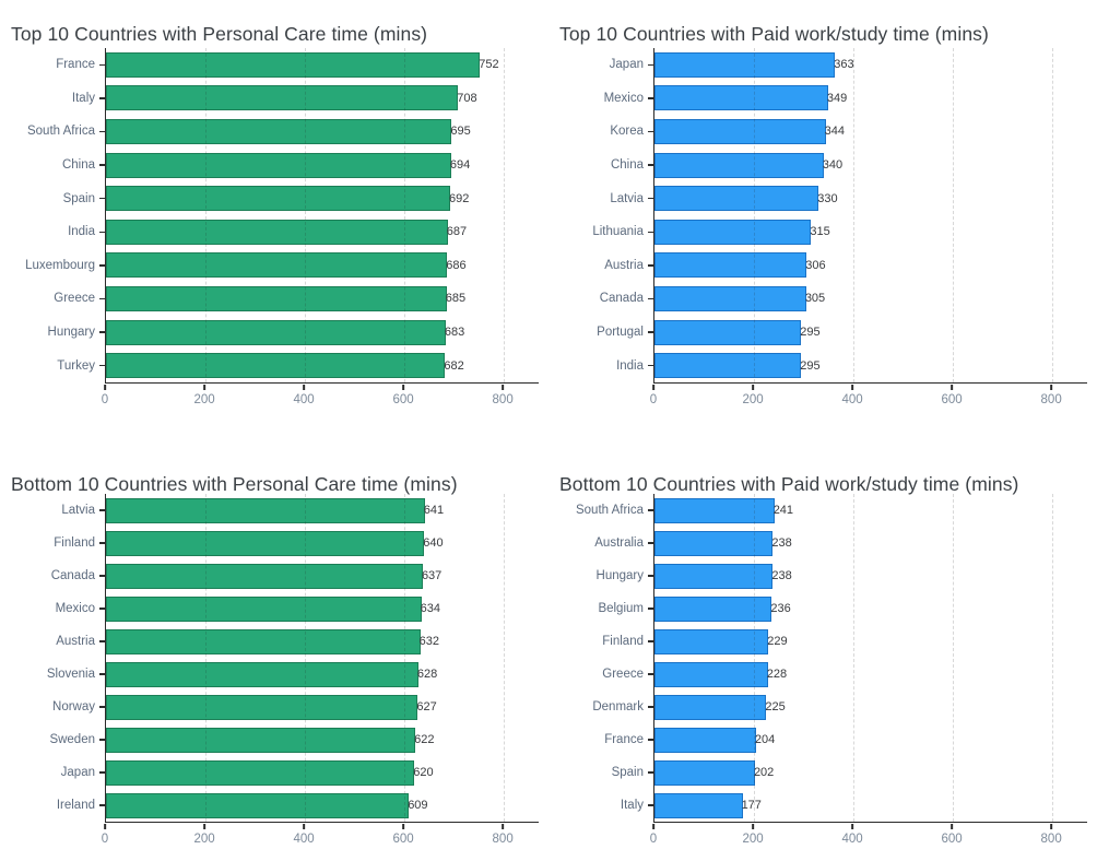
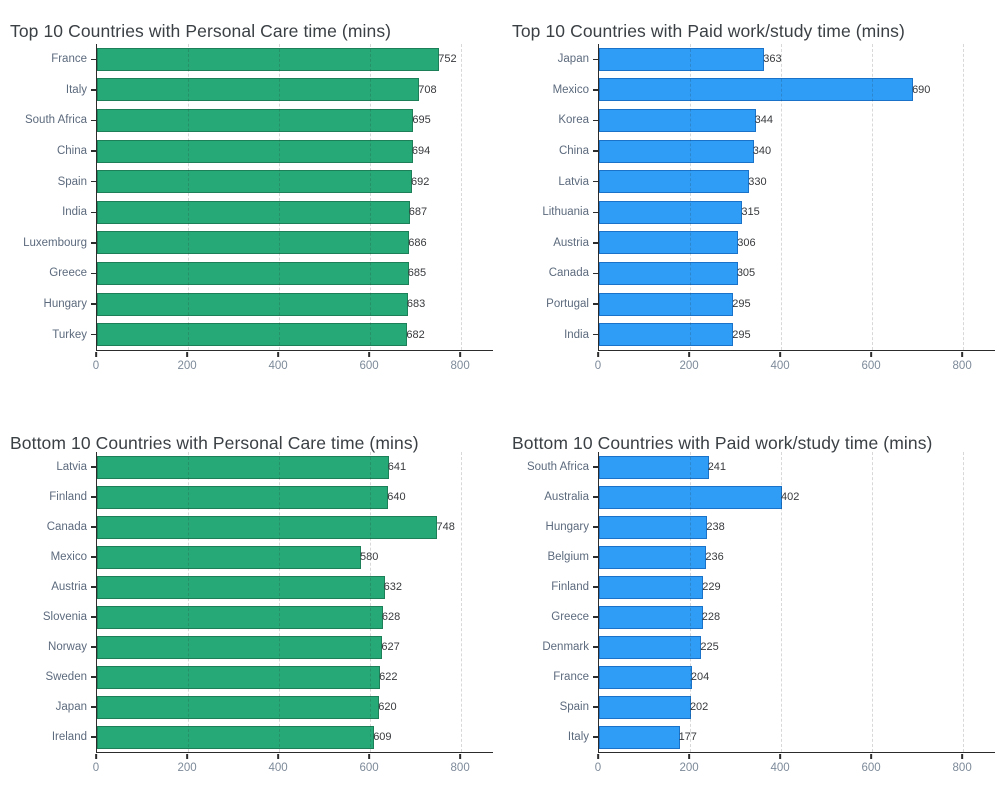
Top 10 Countries with Paid work/study time (mins)/Mexico: 349 -> 690
Bottom 10 Countries with Personal Care time (mins)/Canada: 637 -> 748
Bottom 10 Countries with Personal Care time (mins)/Mexico: 634 -> 580
Bottom 10 Countries with Paid work/study time (mins)/Australia: 238 -> 402
